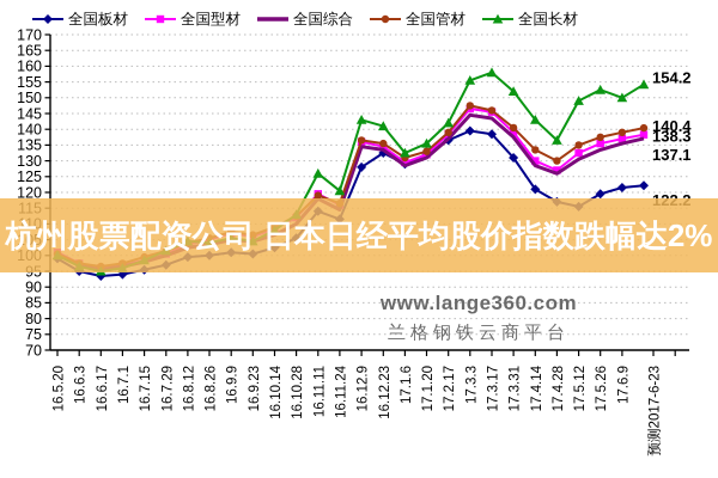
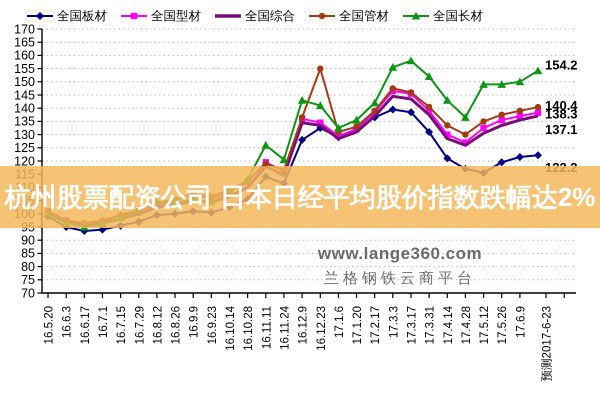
全国管材/16.12.23: 136 -> 155
全国长材/17.5.26: 152 -> 149
